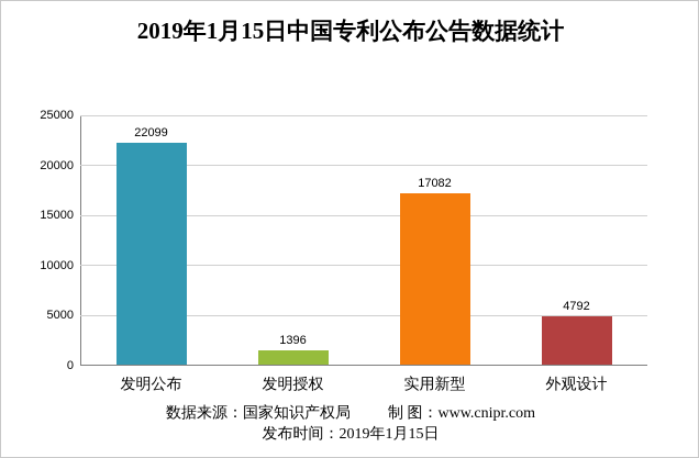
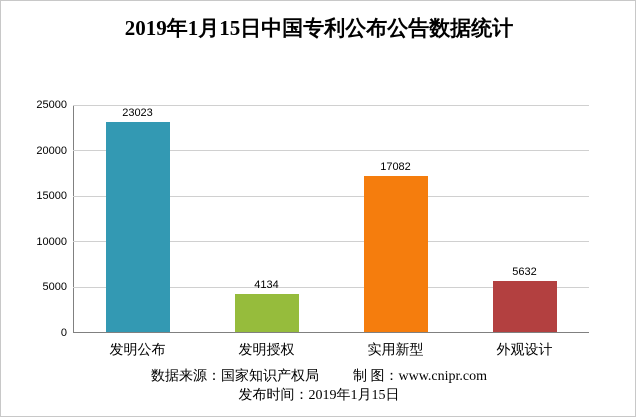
发明公布: 22099 -> 23023
发明授权: 1396 -> 4134
外观设计: 4792 -> 5632
